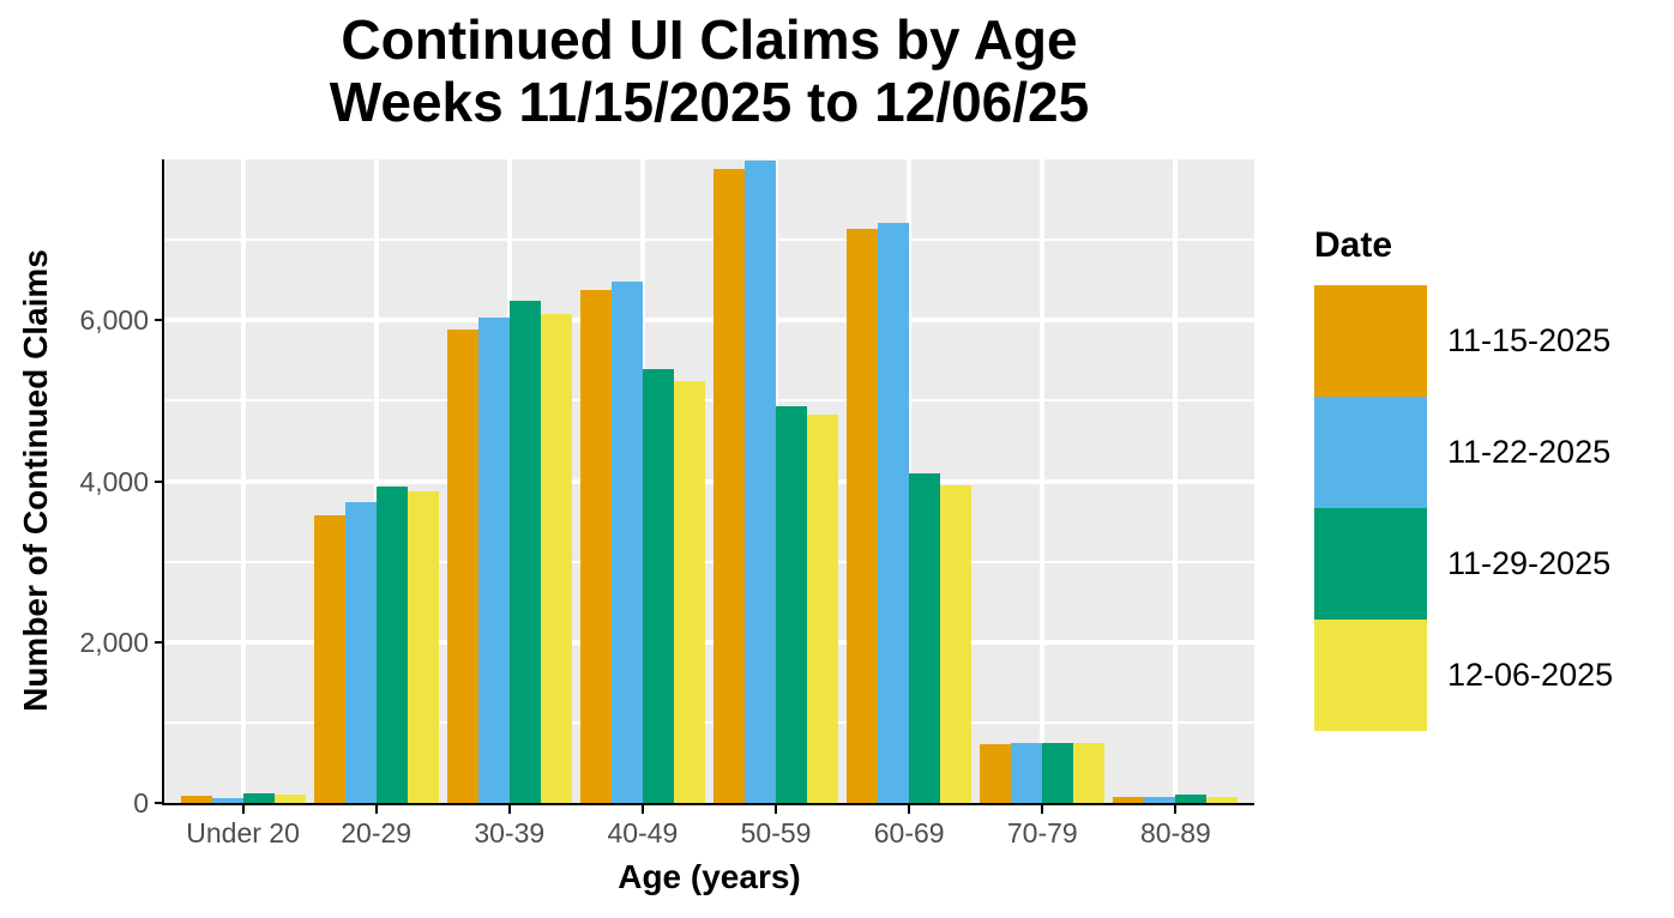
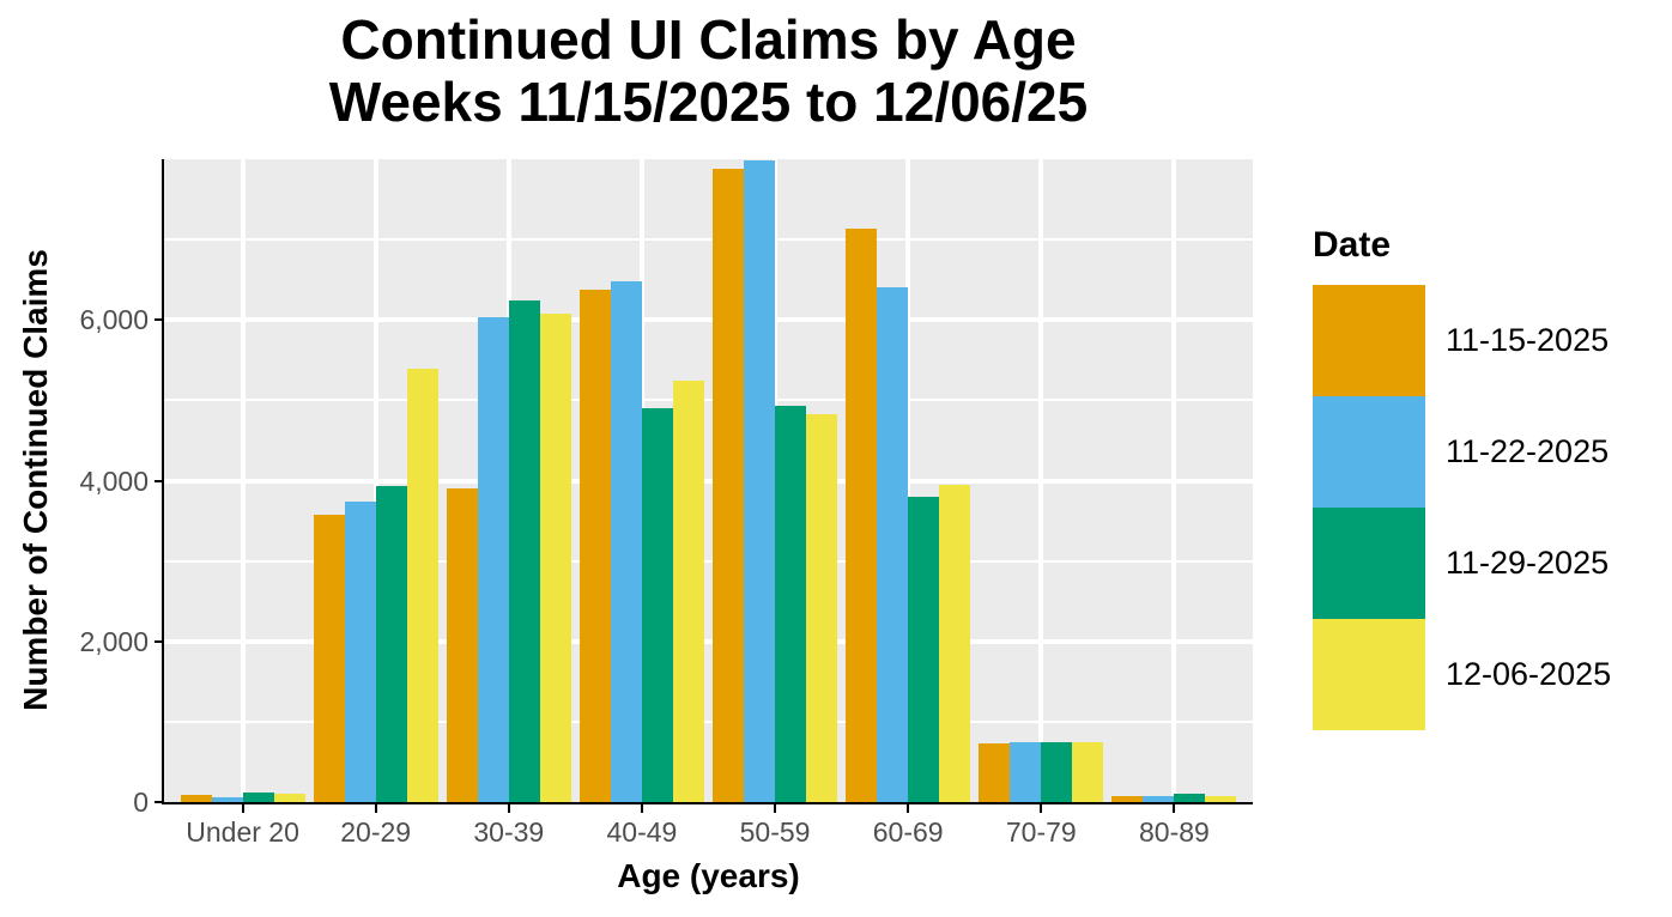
12-06-2025/20-29: 3900 -> 5400
11-15-2025/30-39: 5900 -> 3900
11-29-2025/40-49: 5400 -> 4900
11-22-2025/60-69: 7200 -> 6400
11-29-2025/60-69: 4100 -> 3800
